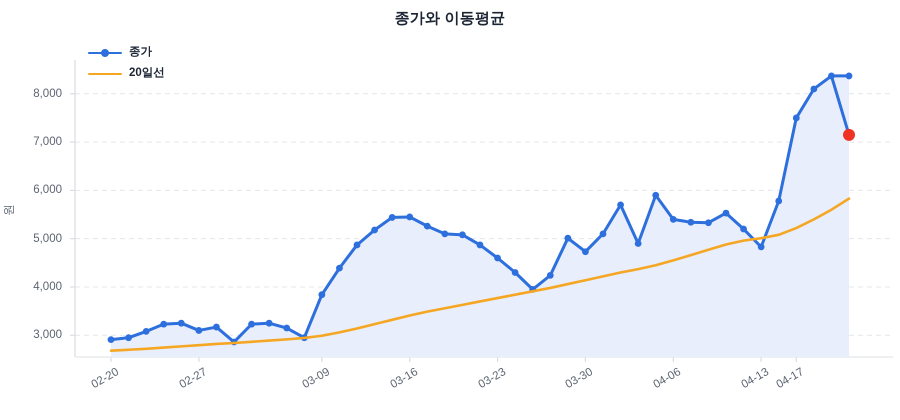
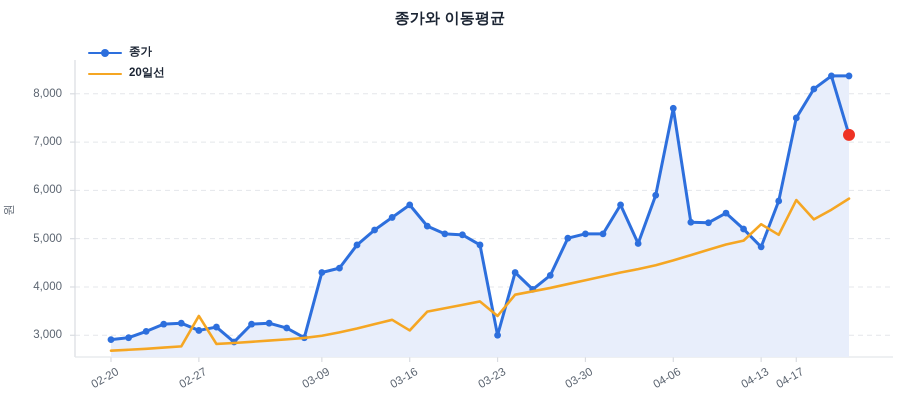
20일선/02-27: 2800 -> 3400
종가/03-09: 3800 -> 4300
종가/03-16: 5400 -> 5700
20일선/03-16: 3400 -> 3100
종가/03-23: 4600 -> 3000
20일선/03-23: 3800 -> 3400
종가/03-30: 4700 -> 5100
종가/04-06: 5400 -> 7700
20일선/04-13: 5000 -> 5300
20일선/04-17: 5200 -> 5800
